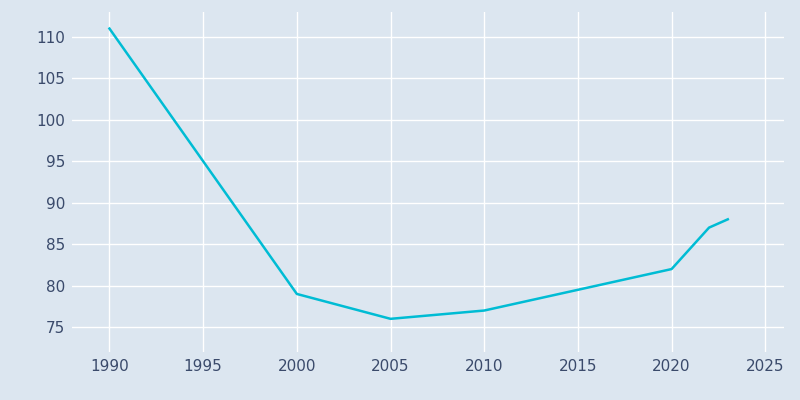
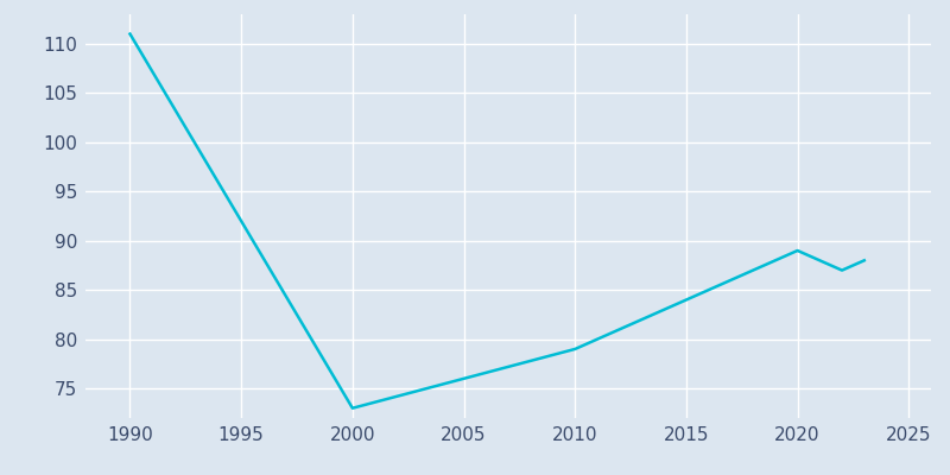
2000: 79 -> 73
2010: 77 -> 79
2020: 82 -> 89
